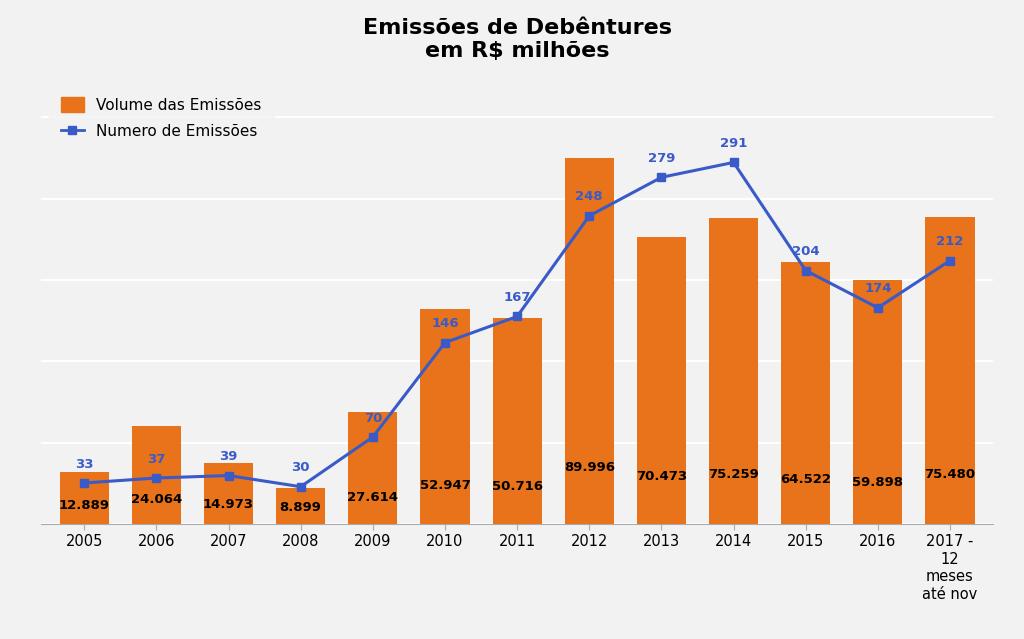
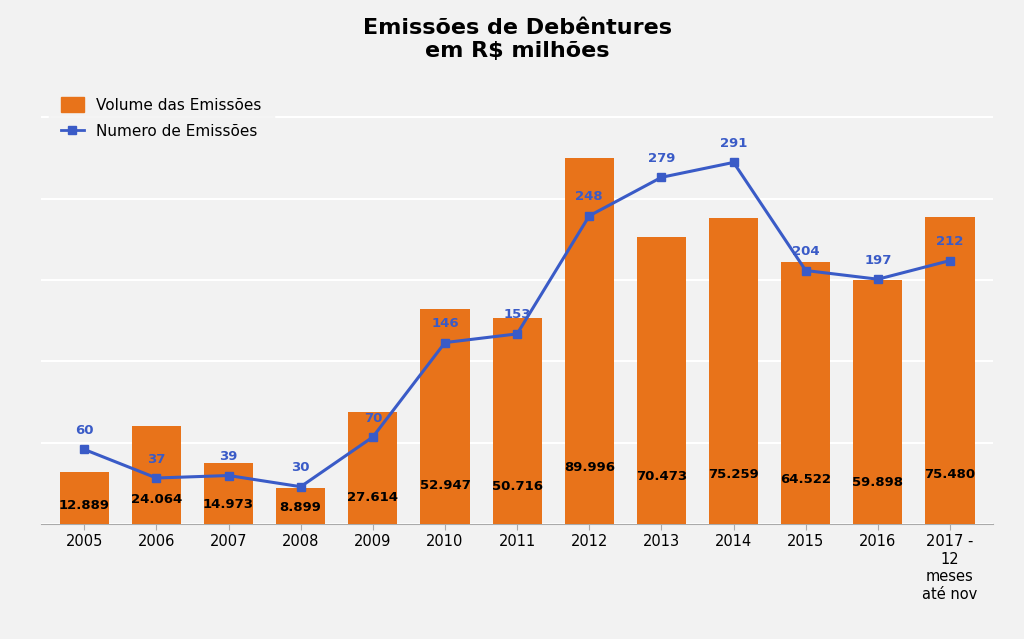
Numero de Emissões/2005: 33 -> 60
Numero de Emissões/2011: 167 -> 153
Numero de Emissões/2016: 174 -> 197
